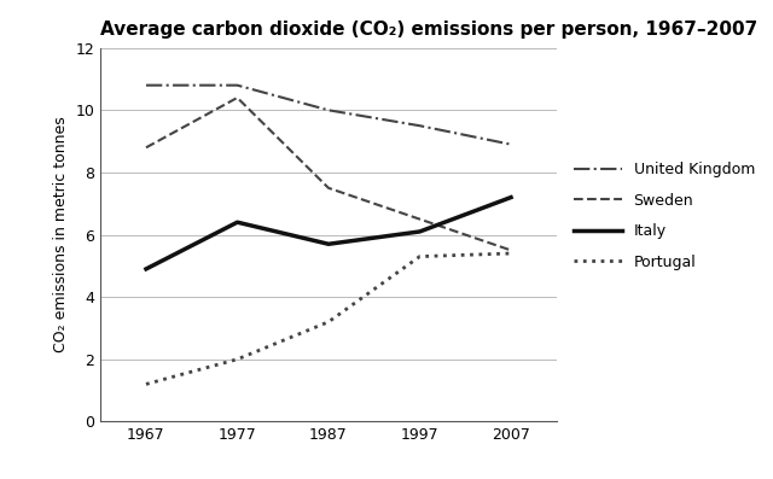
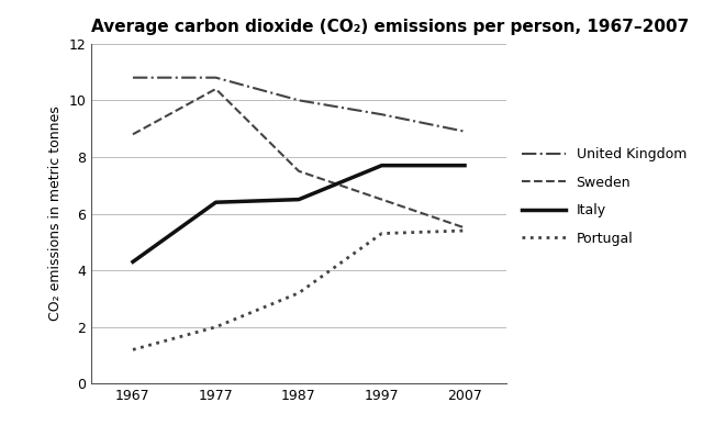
Italy/1967: 4.9 -> 4.3
Italy/1987: 5.7 -> 6.5
Italy/1997: 6.1 -> 7.7
Italy/2007: 7.2 -> 7.7
